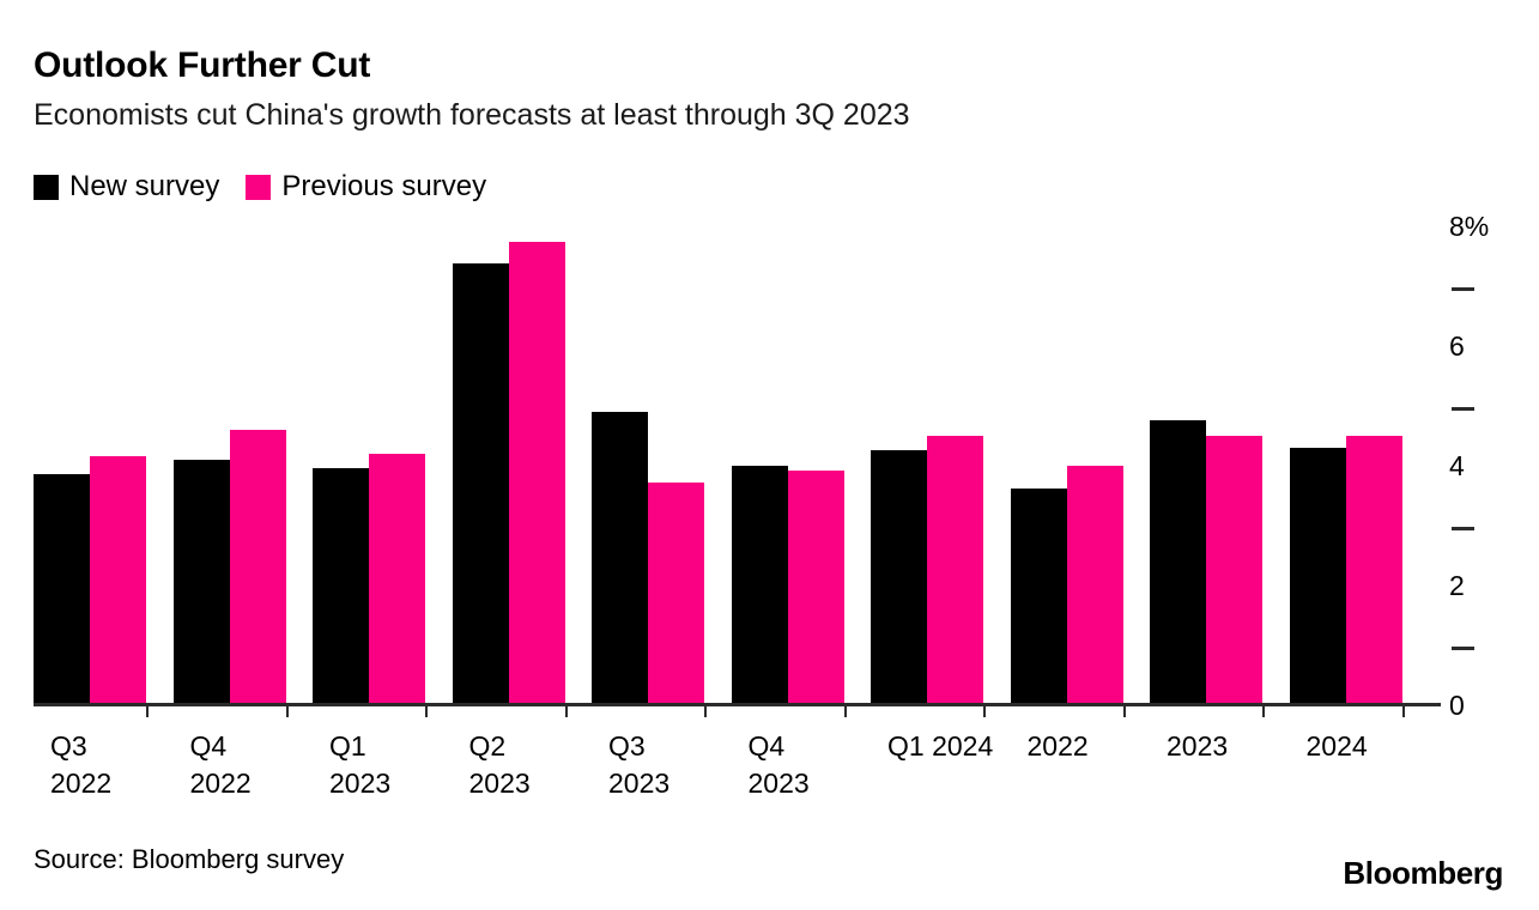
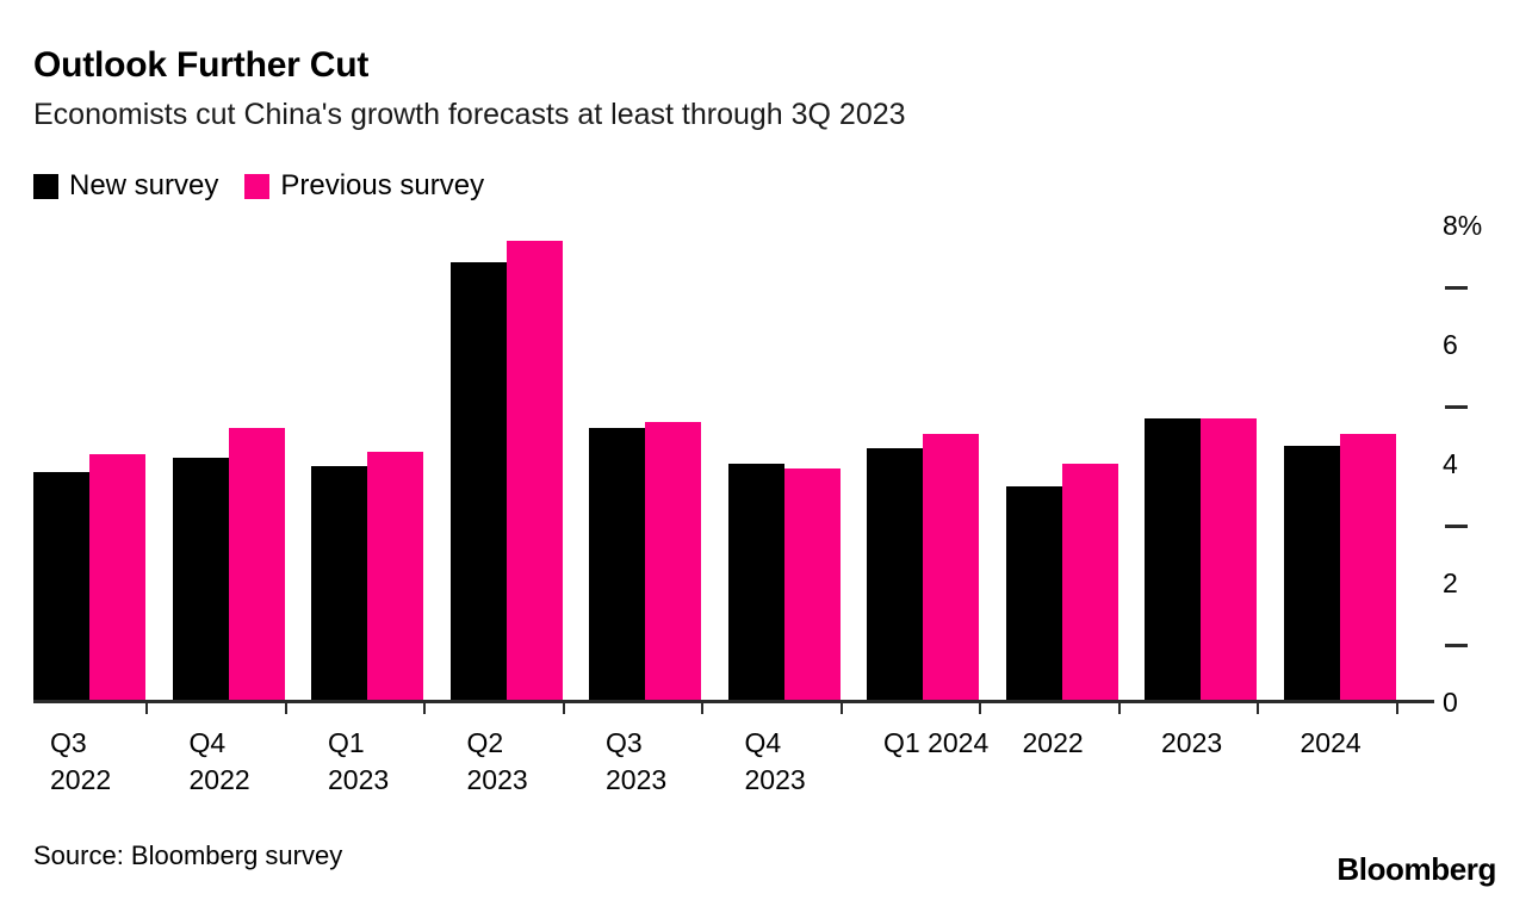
New survey/Q3 2023: 4.9% -> 4.6%
Previous survey/Q3 2023: 3.7% -> 4.7%
Previous survey/2023: 4.5% -> 4.8%
